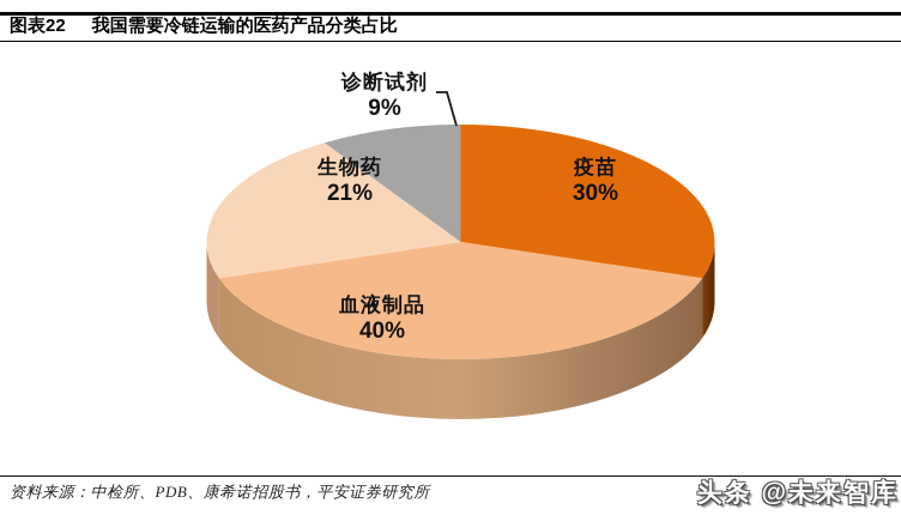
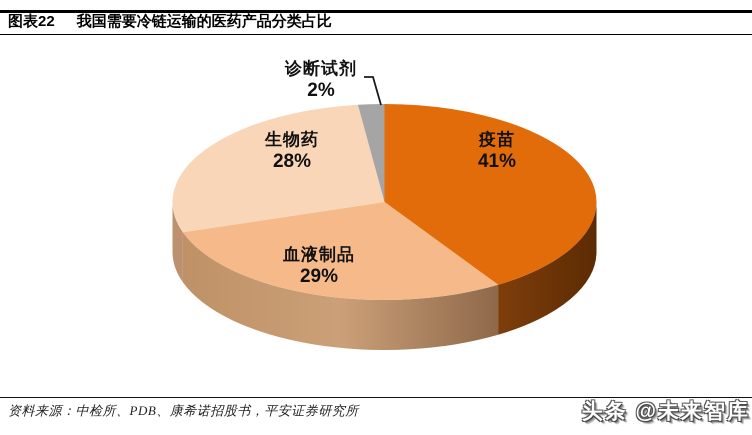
疫苗: 30% -> 41%
血液制品: 40% -> 29%
生物药: 21% -> 28%
诊断试剂: 9% -> 2%
